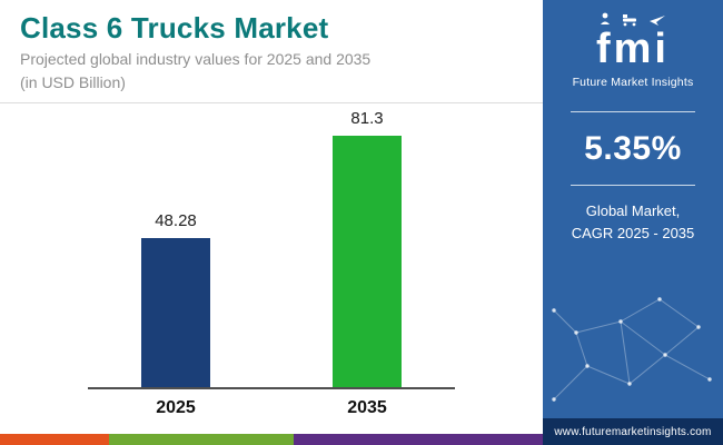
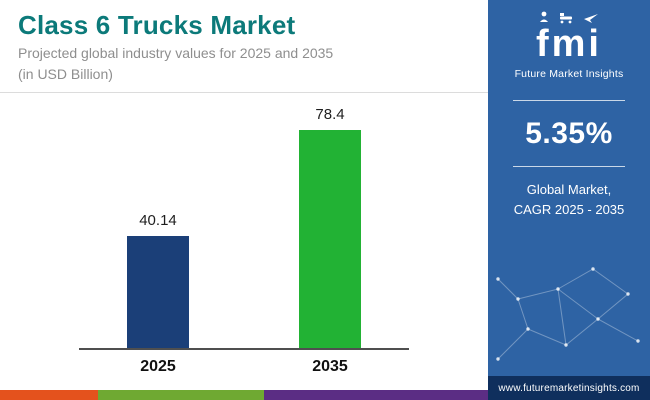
2025: 48.28 -> 40.14
2035: 81.3 -> 78.4
